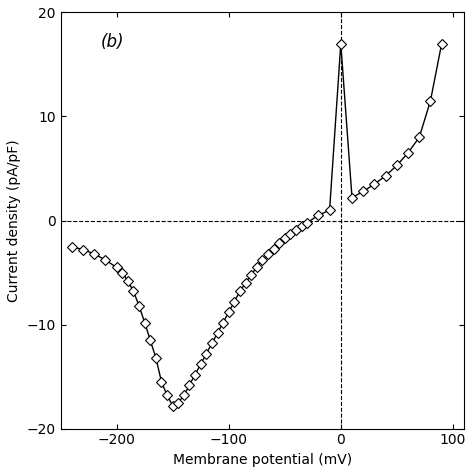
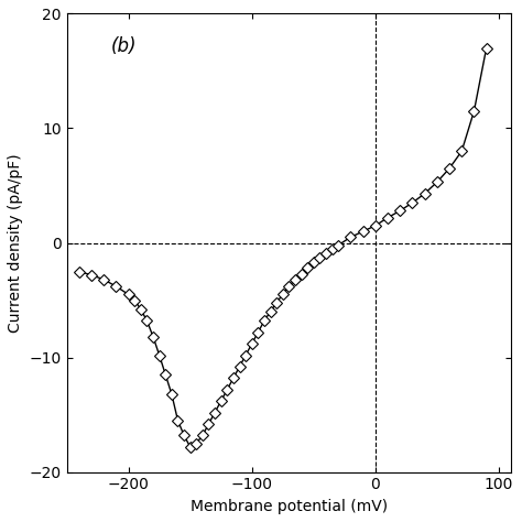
0: 17.0 -> 1.5
